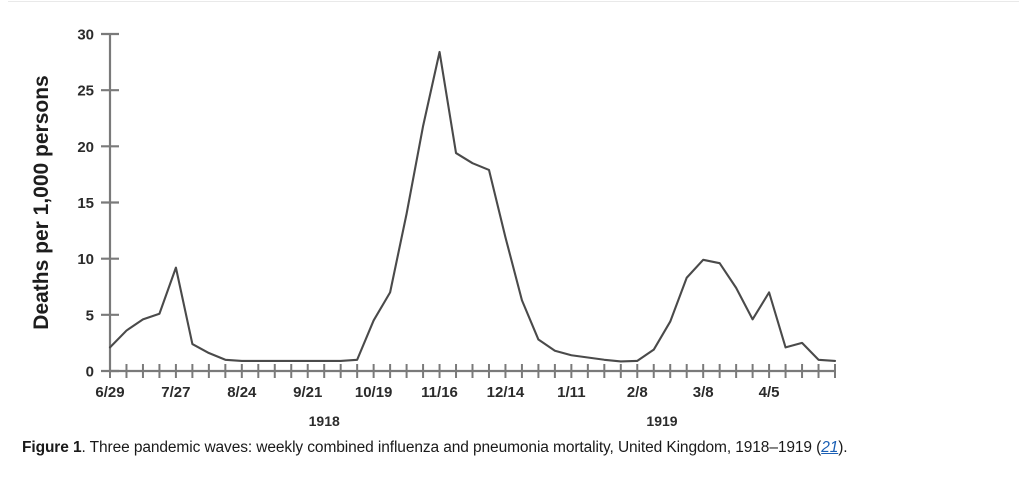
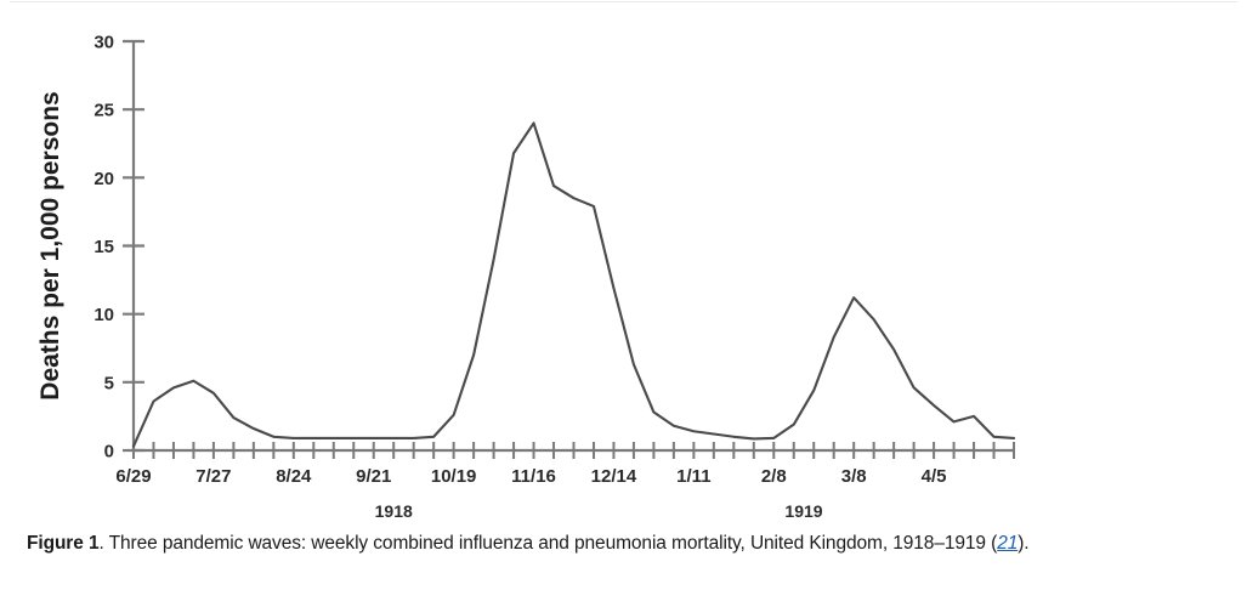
6/29: 2.1 -> 0.3
7/27: 9.2 -> 4.2
10/19: 4.5 -> 2.6
11/16: 28.4 -> 24.0
3/8: 9.9 -> 11.2
4/5: 7.0 -> 3.3
